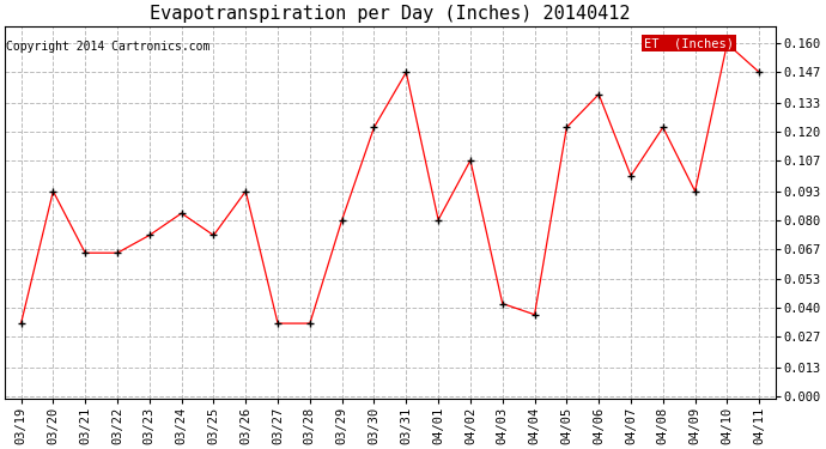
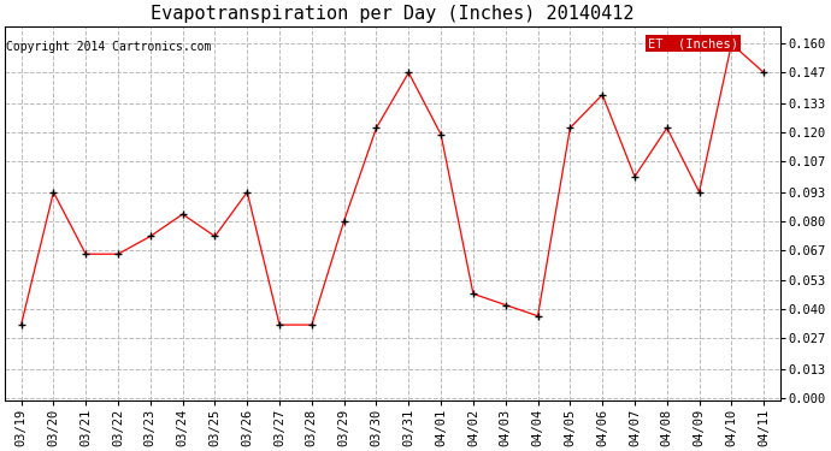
04/01: 0.080 -> 0.119
04/02: 0.107 -> 0.047
